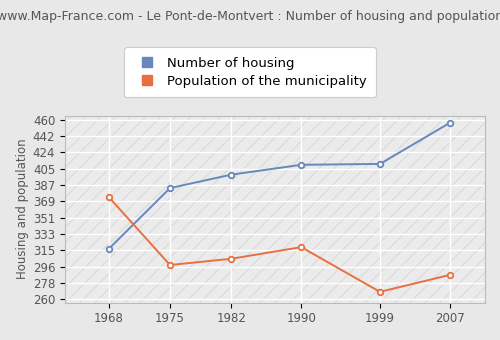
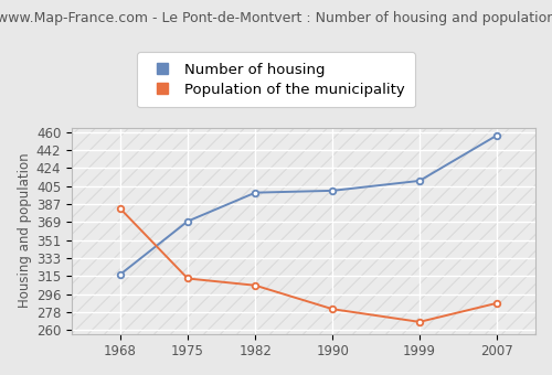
Population of the municipality/1968: 374 -> 383
Number of housing/1975: 384 -> 370
Population of the municipality/1975: 298 -> 312
Number of housing/1990: 410 -> 401
Population of the municipality/1990: 318 -> 281
